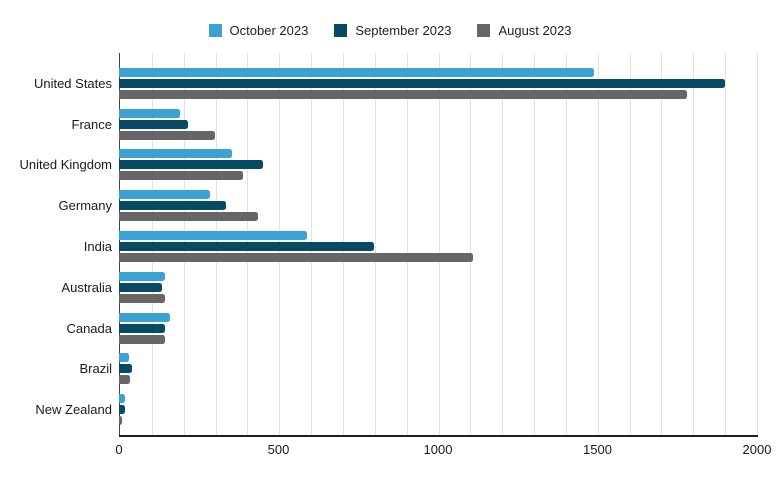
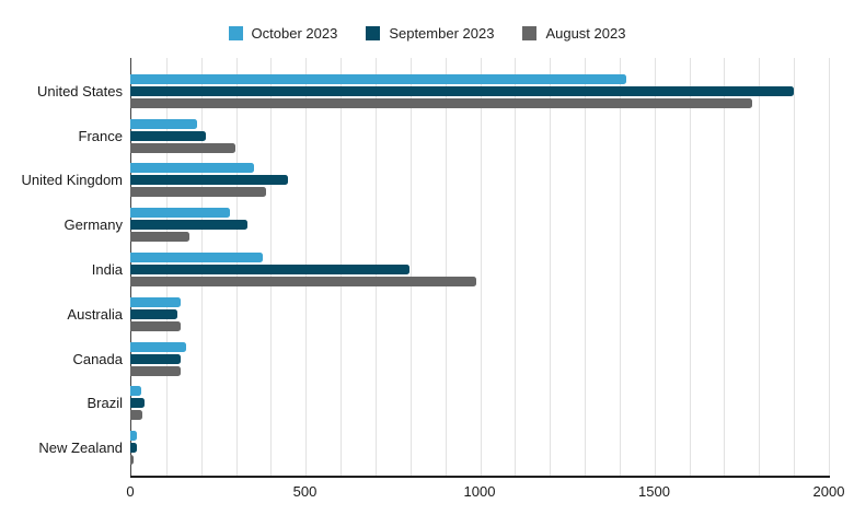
October 2023/United States: 1490 -> 1420
August 2023/Germany: 440 -> 170
October 2023/India: 590 -> 380
August 2023/India: 1110 -> 990
